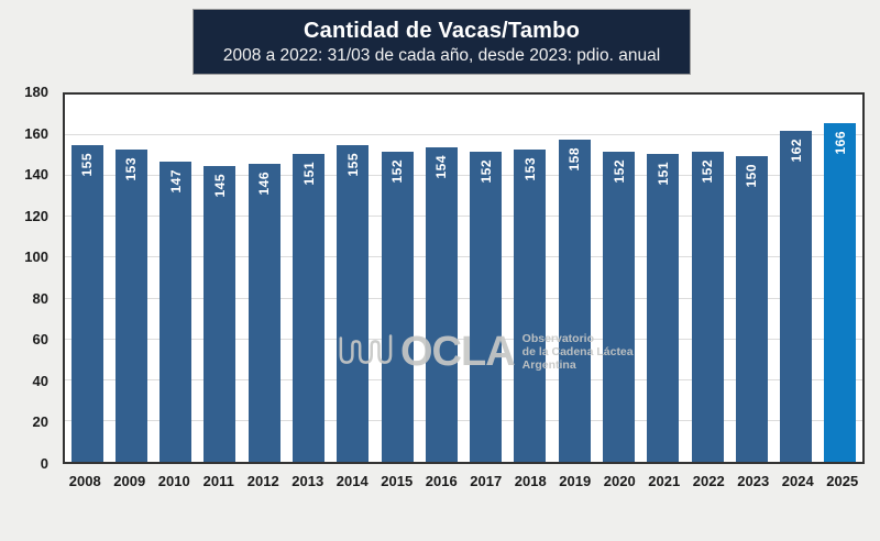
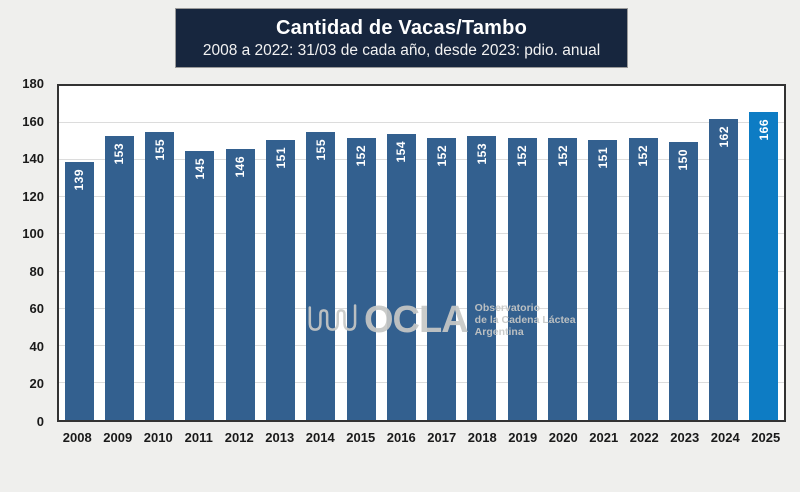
2008: 155 -> 139
2010: 147 -> 155
2019: 158 -> 152
